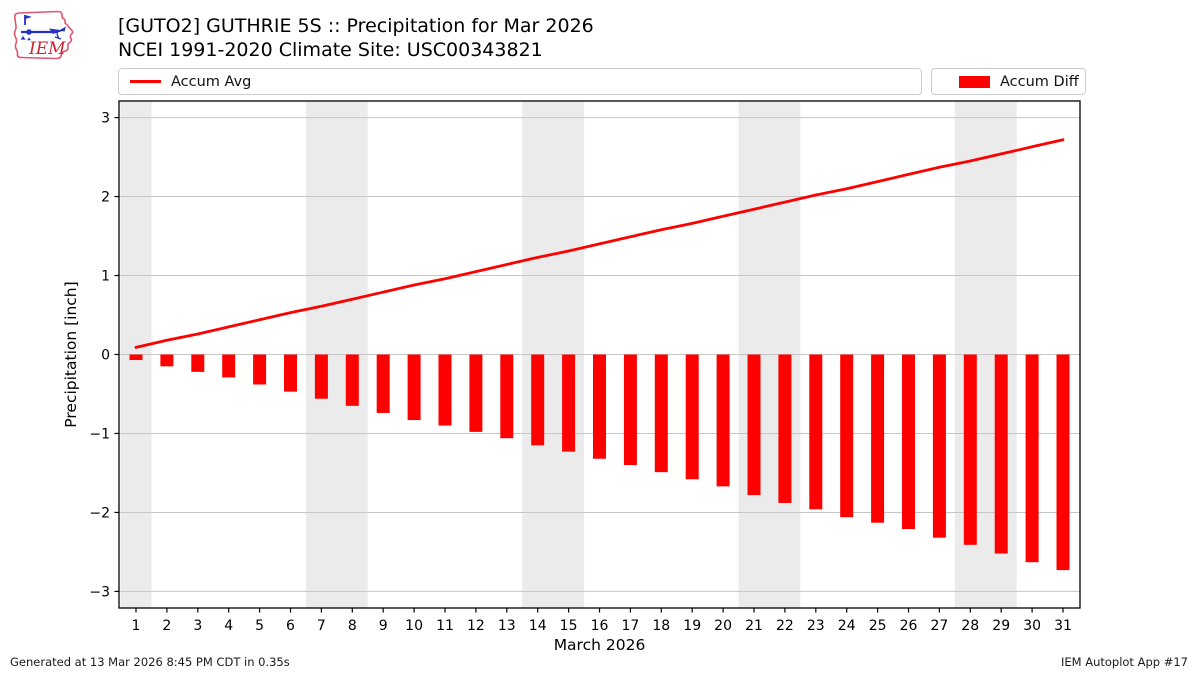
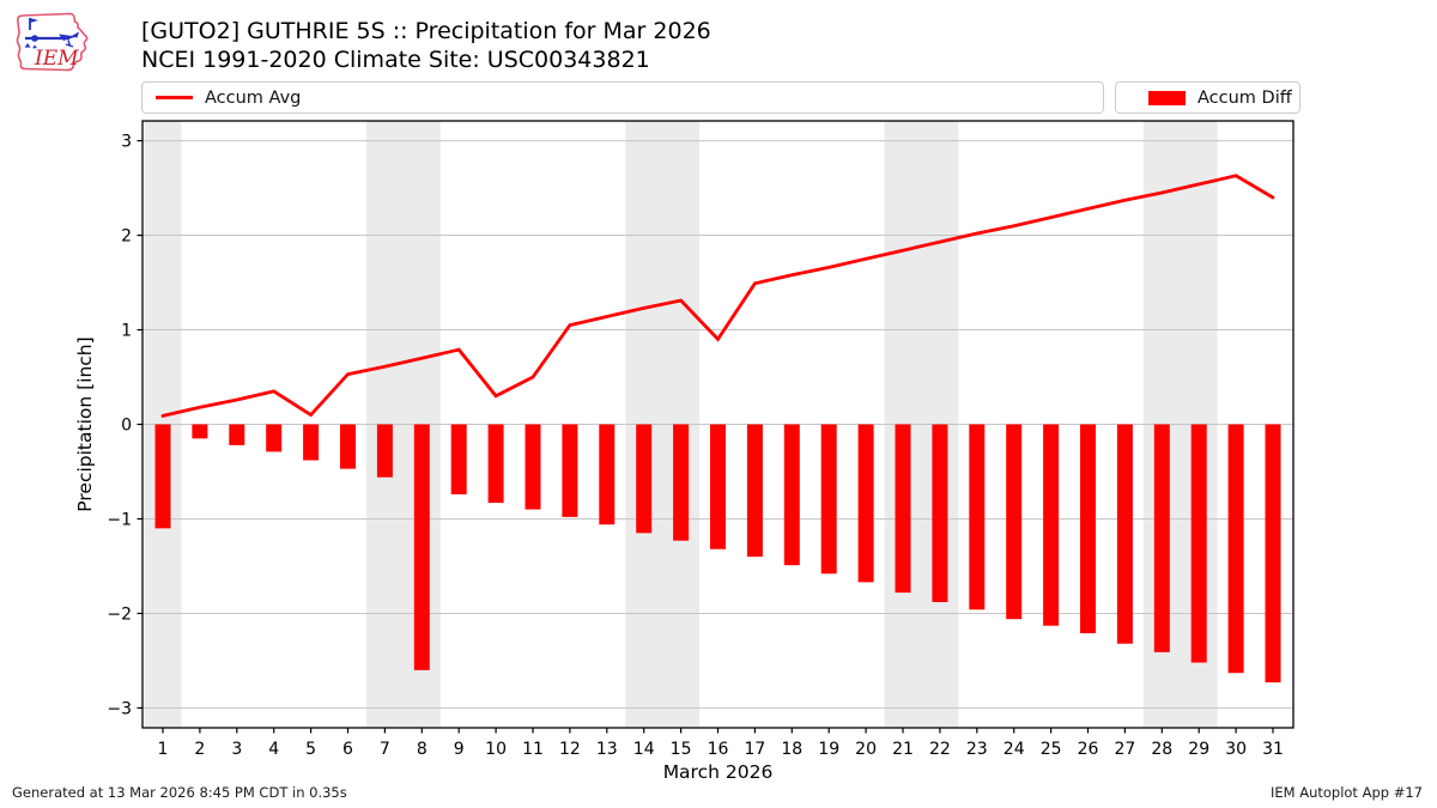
Accum Diff/1: -0.1 -> -1.1
Accum Avg/5: 0.4 -> 0.1
Accum Diff/8: -0.7 -> -2.6
Accum Avg/10: 0.9 -> 0.3
Accum Avg/11: 1.0 -> 0.5
Accum Avg/16: 1.4 -> 0.9
Accum Avg/31: 2.7 -> 2.4
